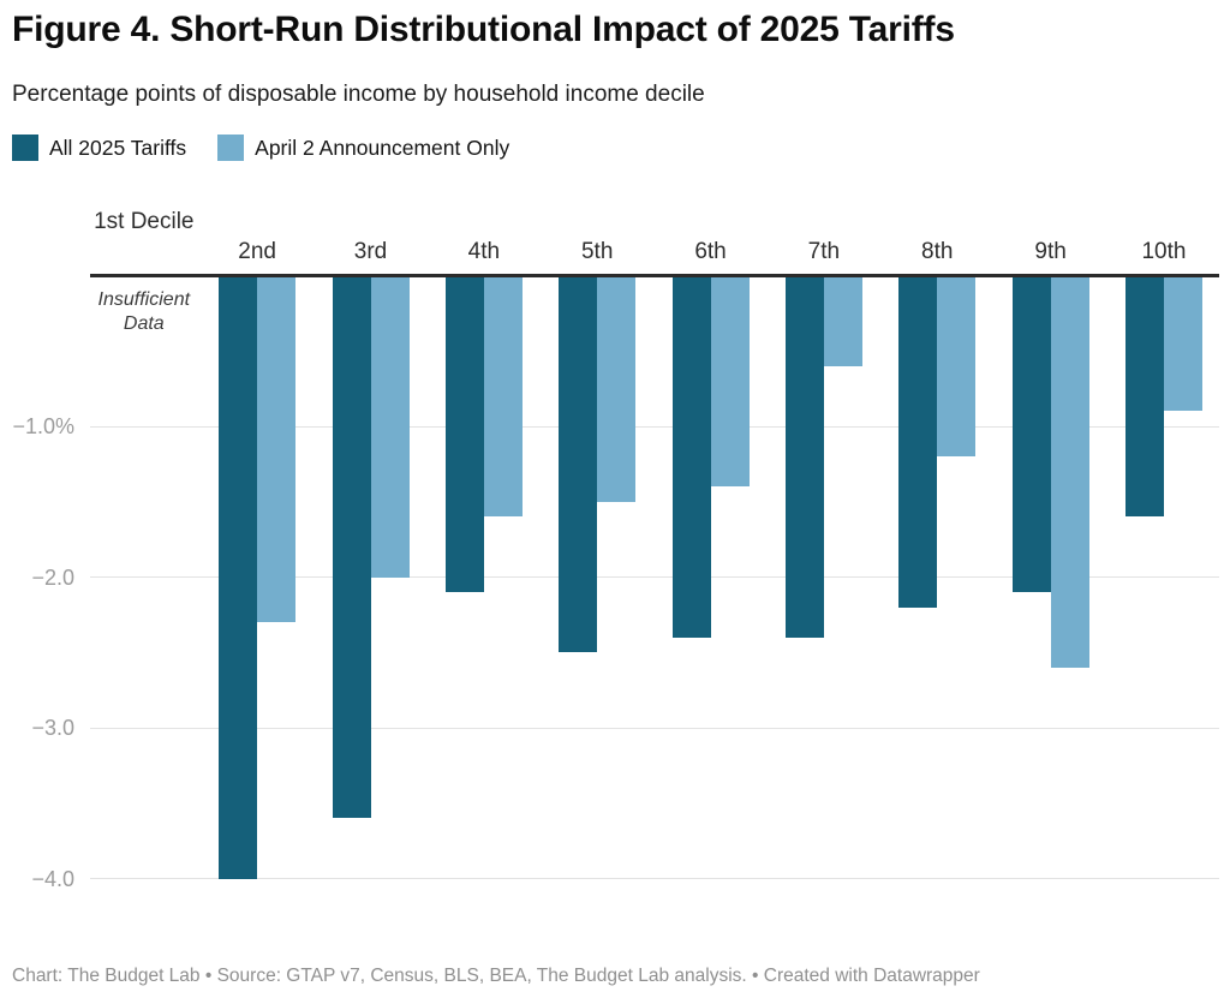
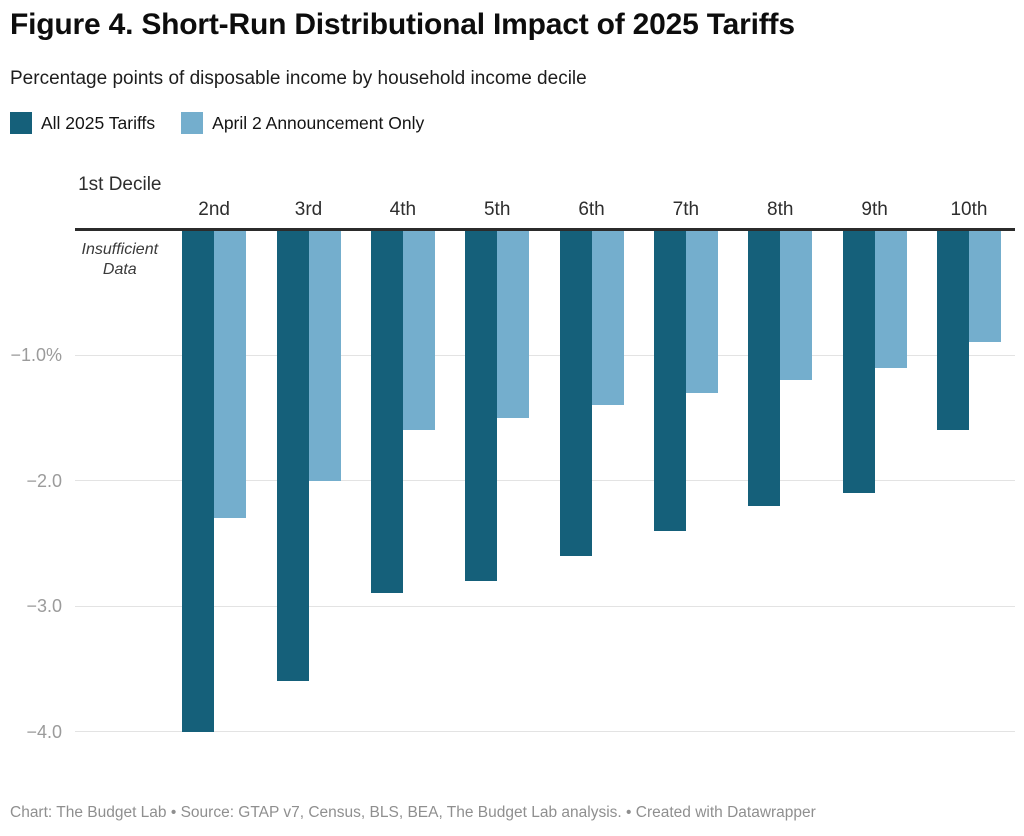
All 2025 Tariffs/4th: -2.1% -> -2.9%
All 2025 Tariffs/5th: -2.5% -> -2.8%
All 2025 Tariffs/6th: -2.4% -> -2.6%
April 2 Announcement Only/7th: -0.6% -> -1.3%
April 2 Announcement Only/9th: -2.6% -> -1.1%
